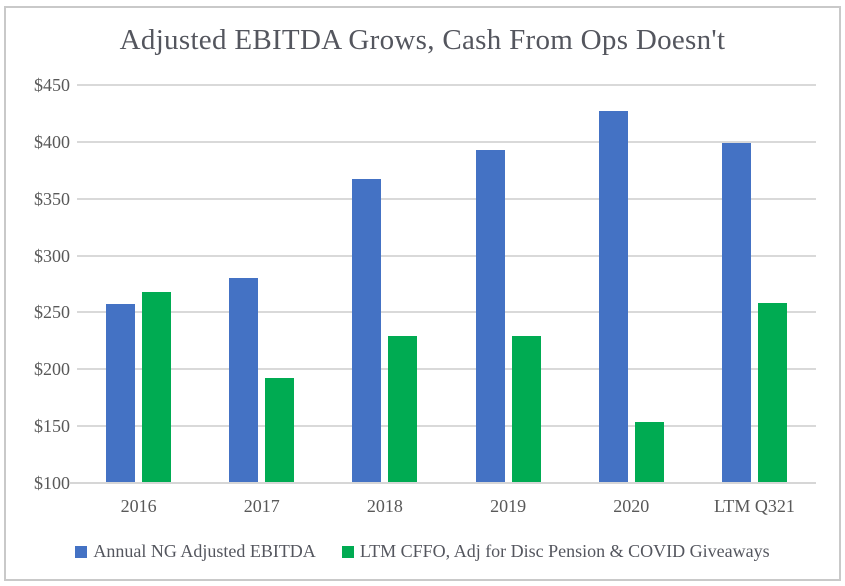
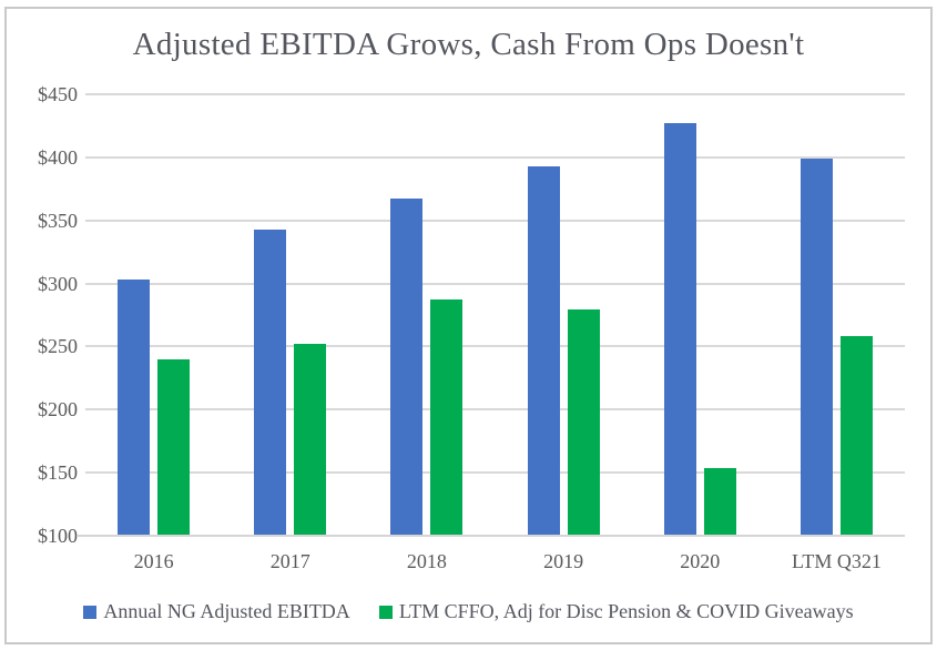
Annual NG Adjusted EBITDA/2016: $257 -> $303
LTM CFFO, Adj for Disc Pension & COVID Giveaways/2016: $268 -> $240
Annual NG Adjusted EBITDA/2017: $280 -> $343
LTM CFFO, Adj for Disc Pension & COVID Giveaways/2017: $192 -> $252
LTM CFFO, Adj for Disc Pension & COVID Giveaways/2018: $229 -> $287
LTM CFFO, Adj for Disc Pension & COVID Giveaways/2019: $229 -> $279
